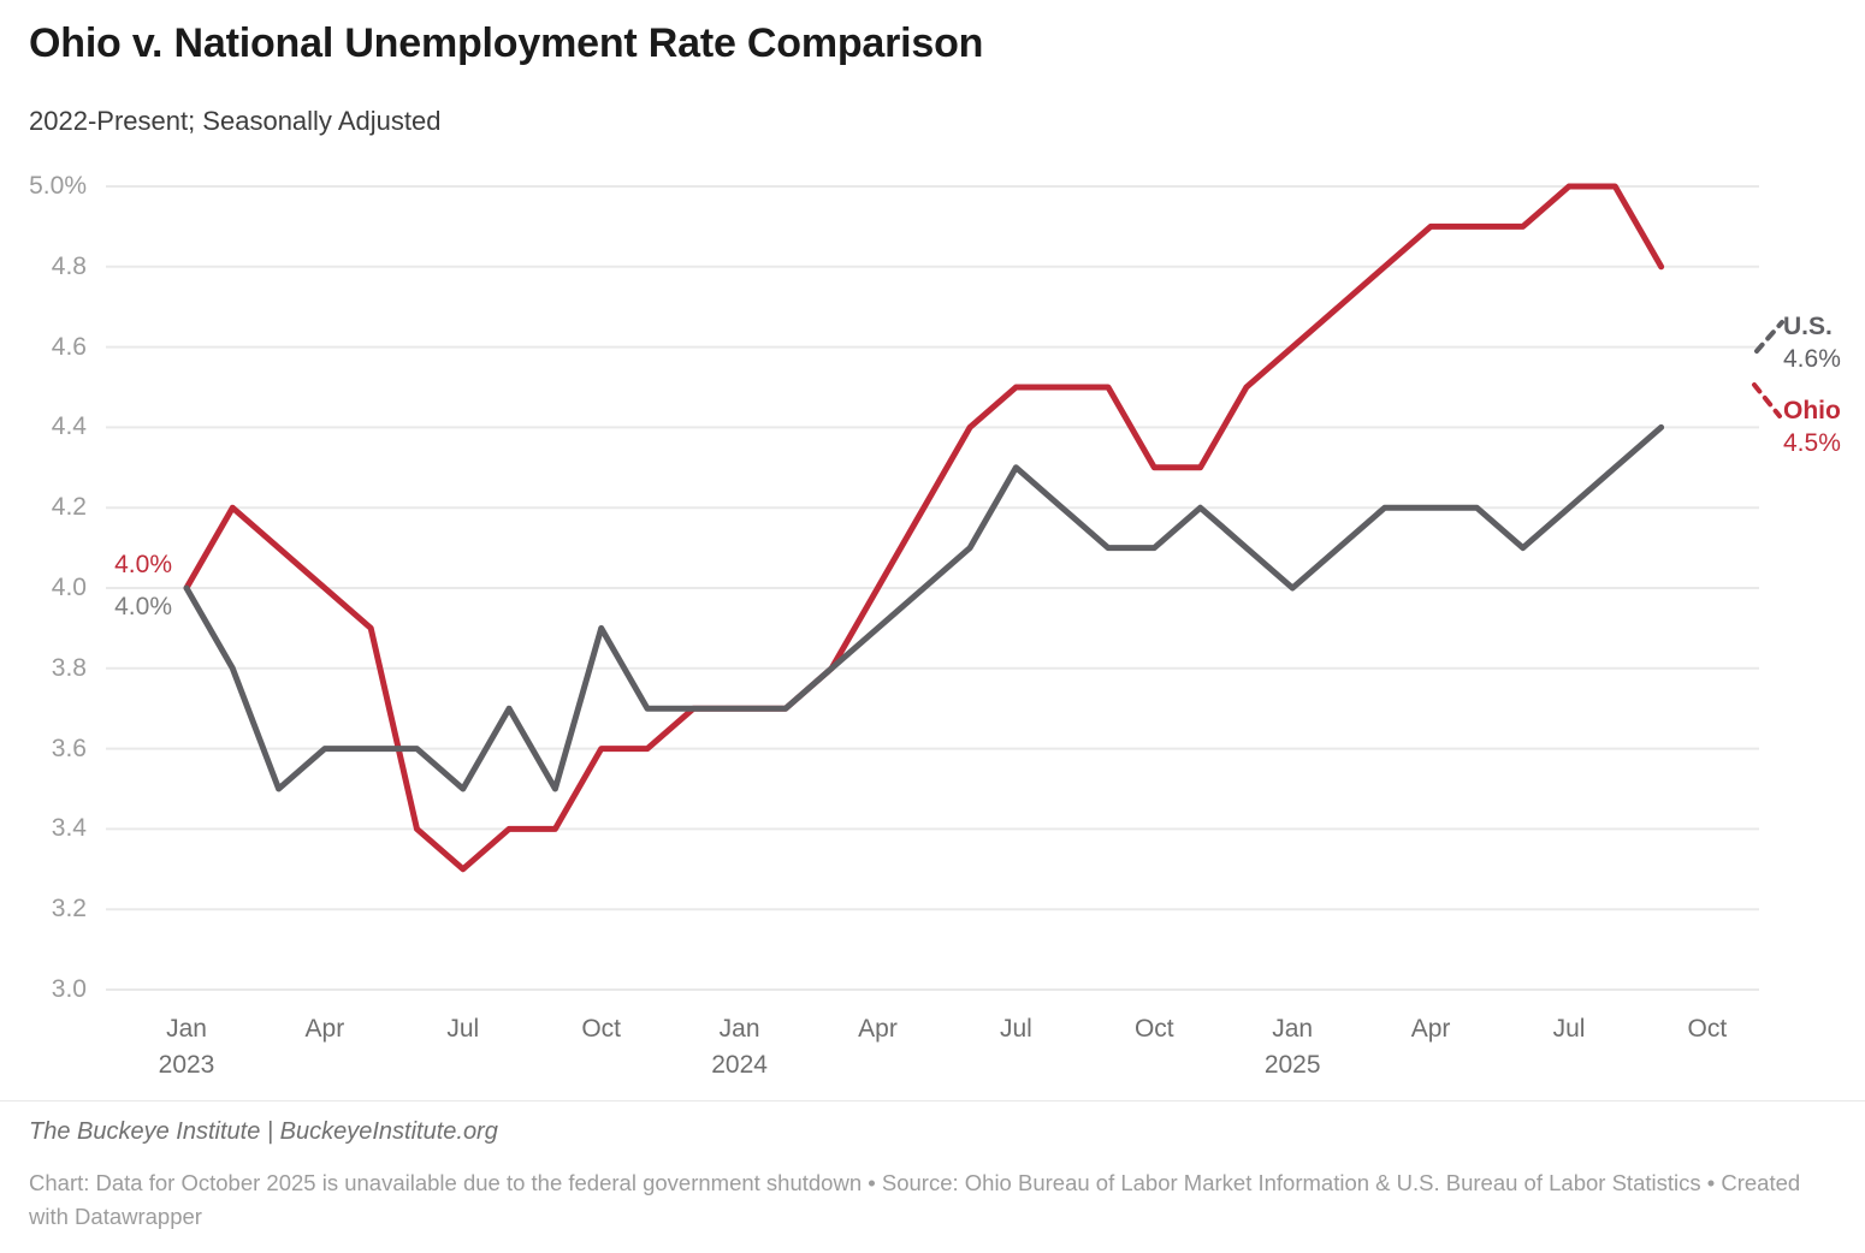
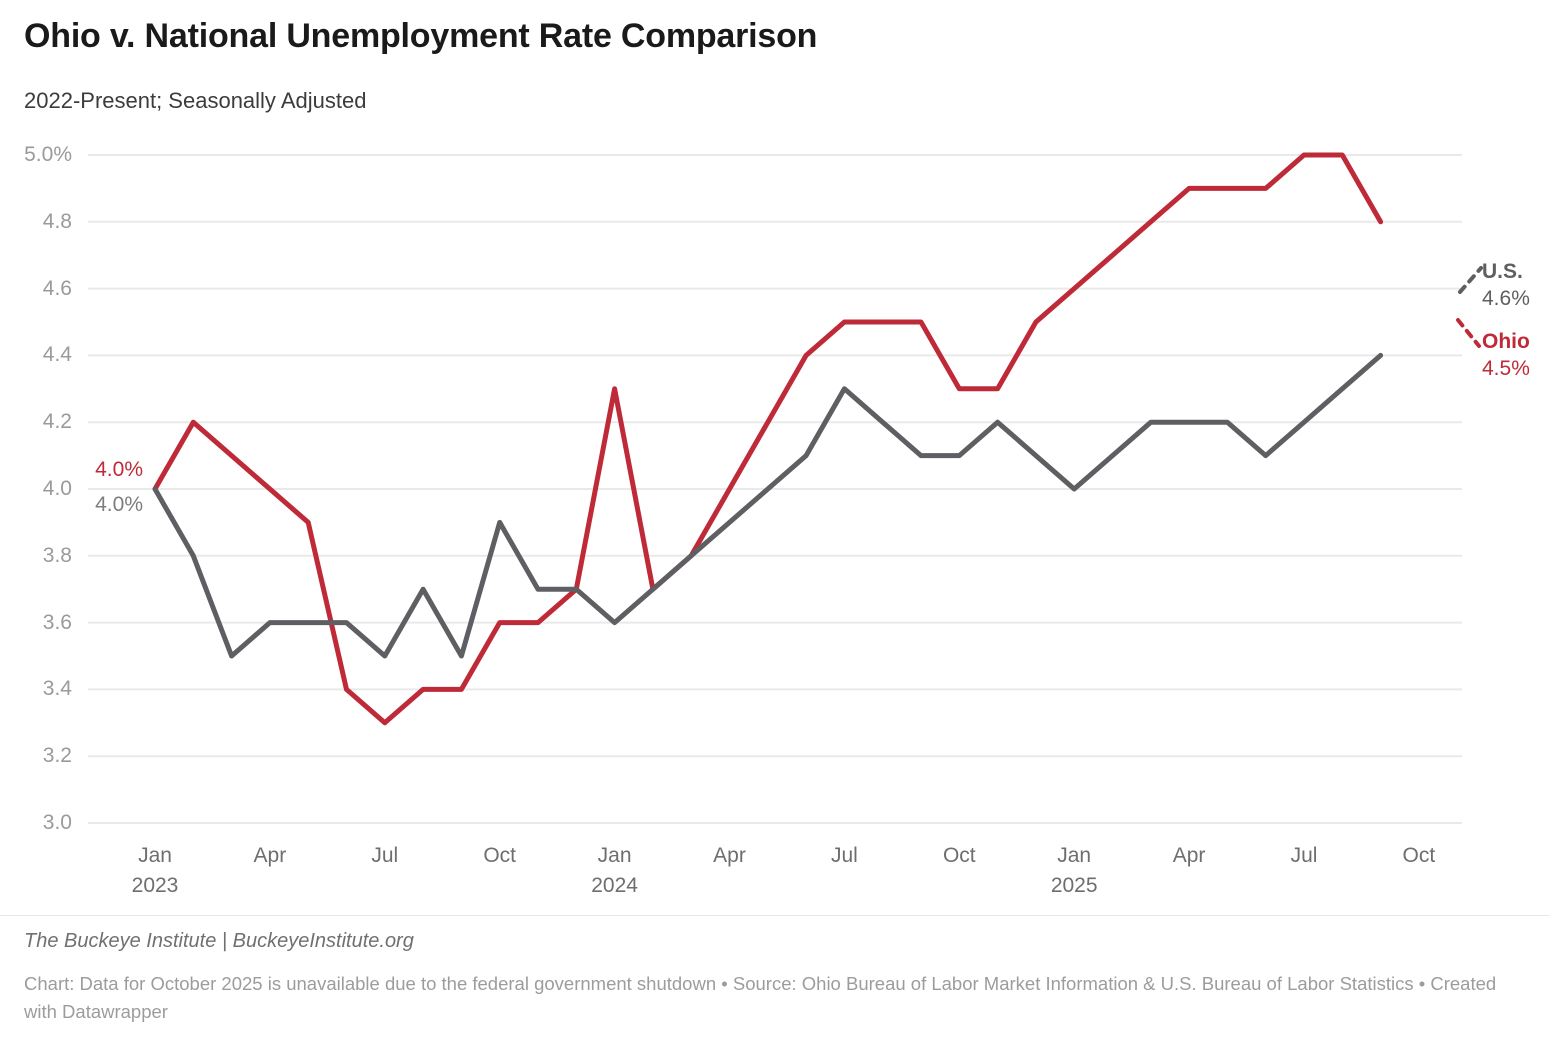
Ohio/Jan 2024: 3.7% -> 4.3%
U.S./Jan 2024: 3.7% -> 3.6%
